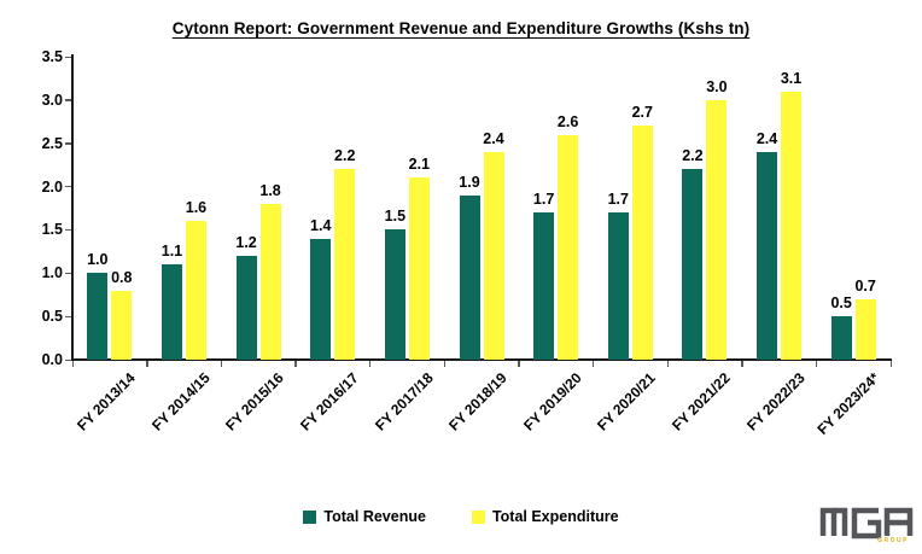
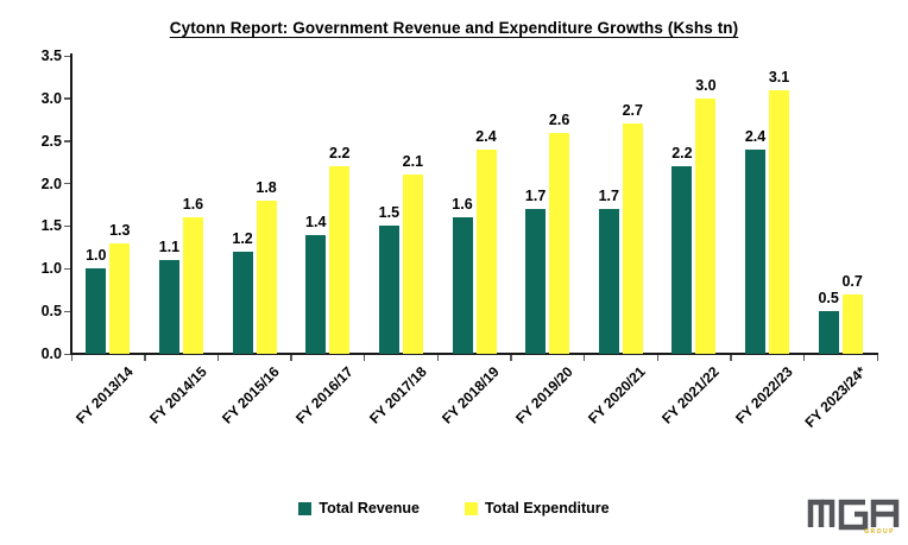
Total Expenditure/FY 2013/14: 0.8 -> 1.3
Total Revenue/FY 2018/19: 1.9 -> 1.6
